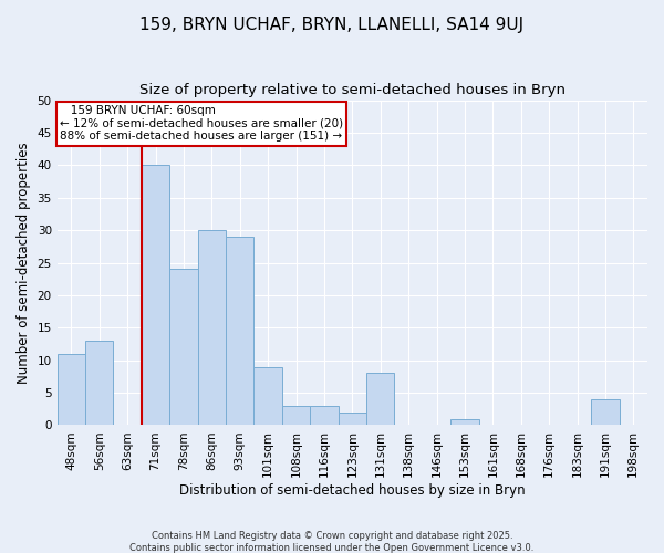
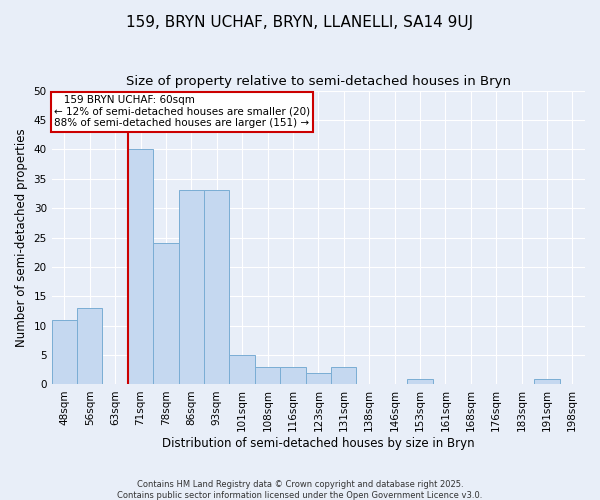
86sqm: 30 -> 33
93sqm: 29 -> 33
101sqm: 9 -> 5
131sqm: 8 -> 3
191sqm: 4 -> 1
